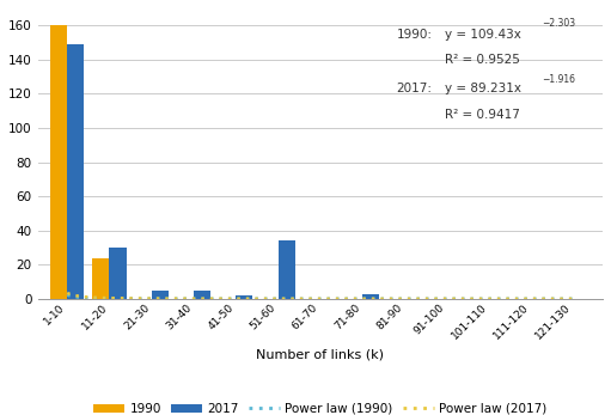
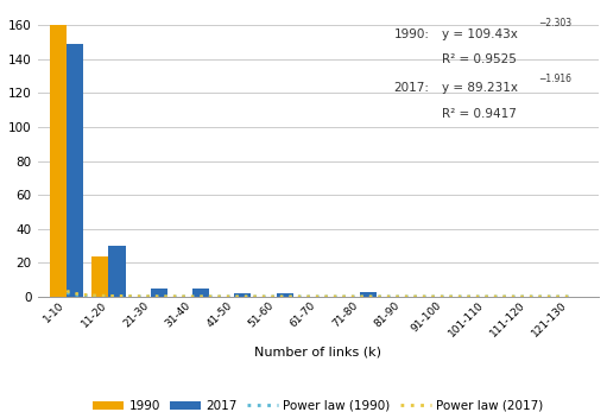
2017/51-60: 34 -> 2
